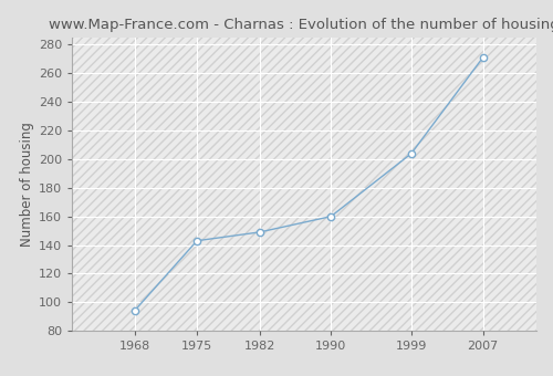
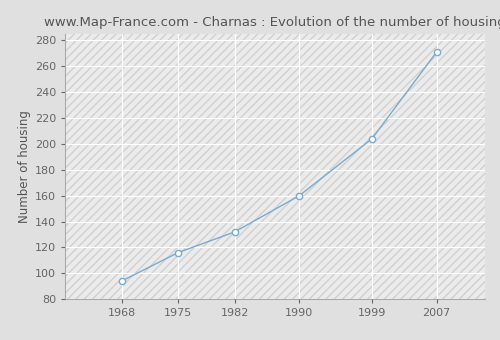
1975: 143 -> 116
1982: 149 -> 132
